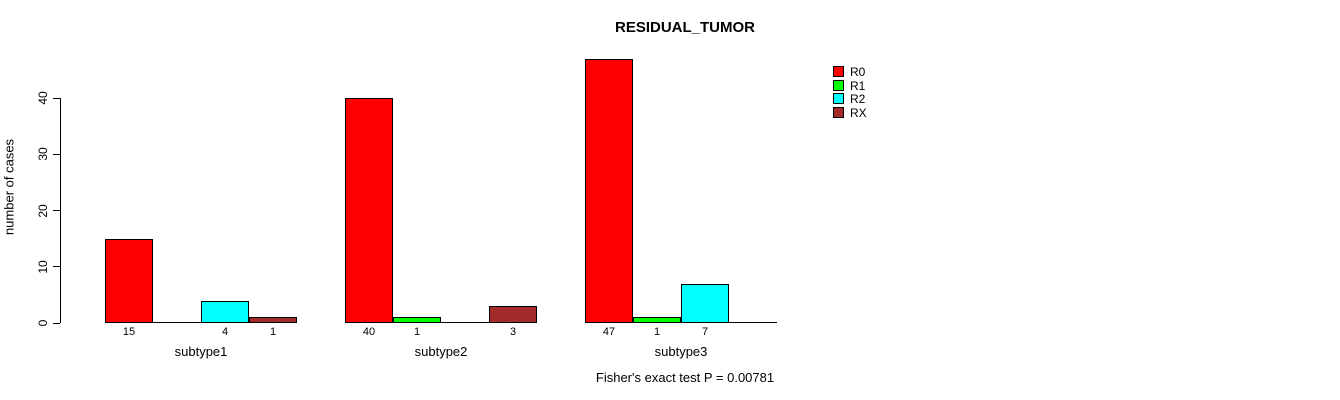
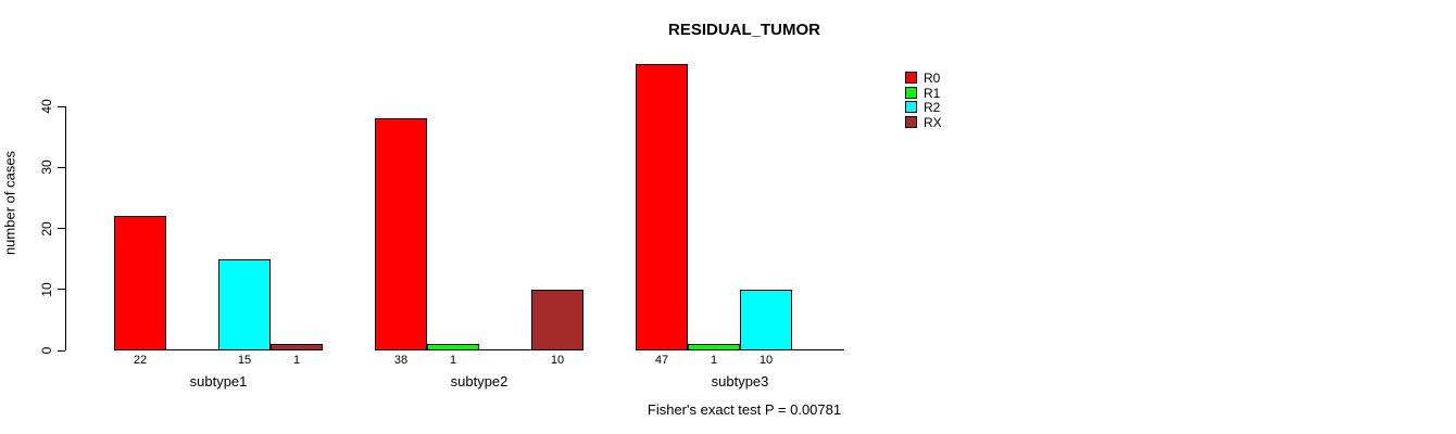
R0/subtype1: 15 -> 22
R2/subtype1: 4 -> 15
R0/subtype2: 40 -> 38
RX/subtype2: 3 -> 10
R2/subtype3: 7 -> 10
